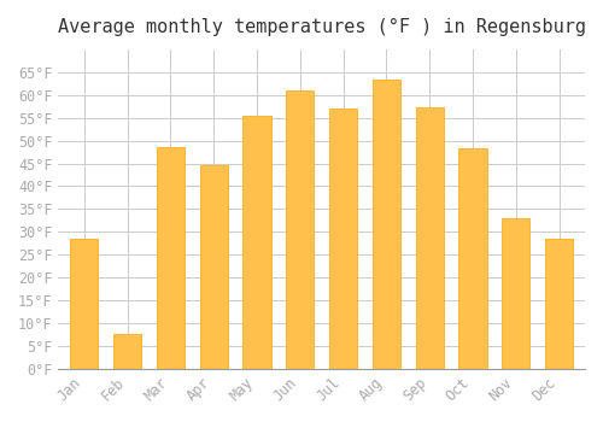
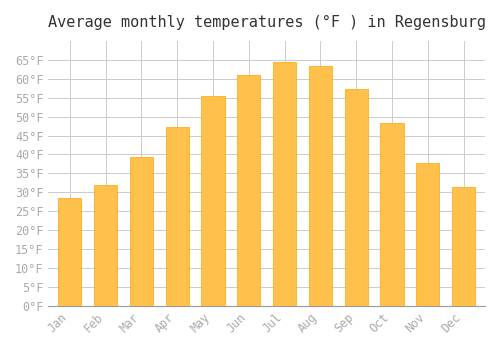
Feb: 7.5°F -> 31.8°F
Mar: 48.5°F -> 39.2°F
Apr: 44.5°F -> 47.3°F
Jul: 57.0°F -> 64.4°F
Nov: 33.0°F -> 37.8°F
Dec: 28.5°F -> 31.3°F
